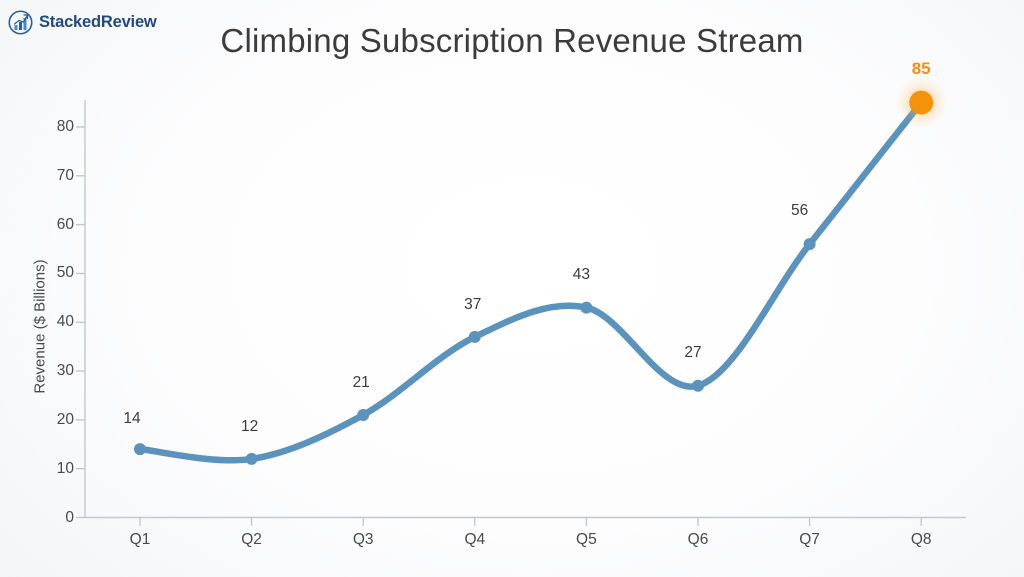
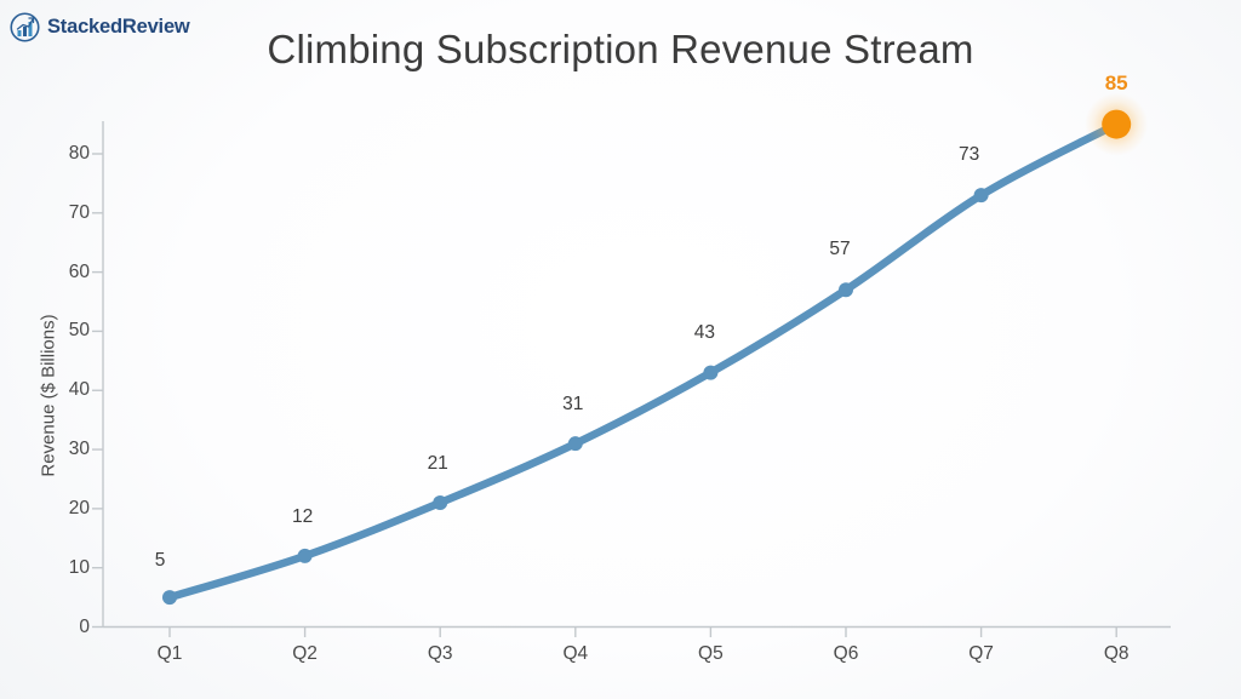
Q1: 14 -> 5
Q4: 37 -> 31
Q6: 27 -> 57
Q7: 56 -> 73
